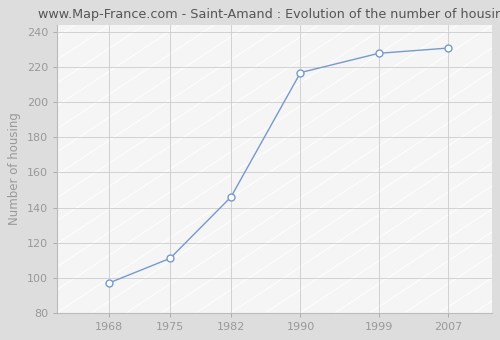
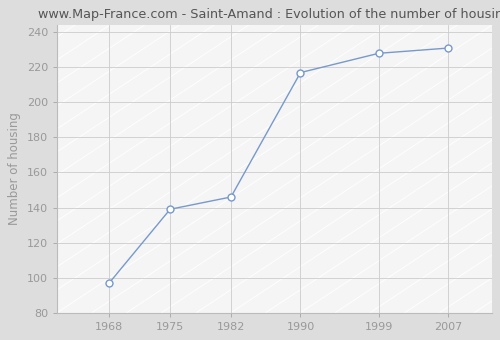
1975: 111 -> 139
